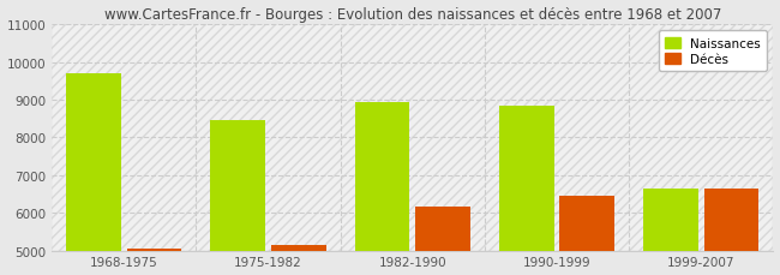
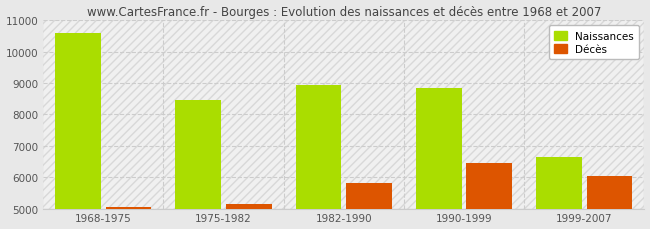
Naissances/1968-1975: 9700 -> 10600
Décès/1982-1990: 6150 -> 5800
Décès/1999-2007: 6650 -> 6050
